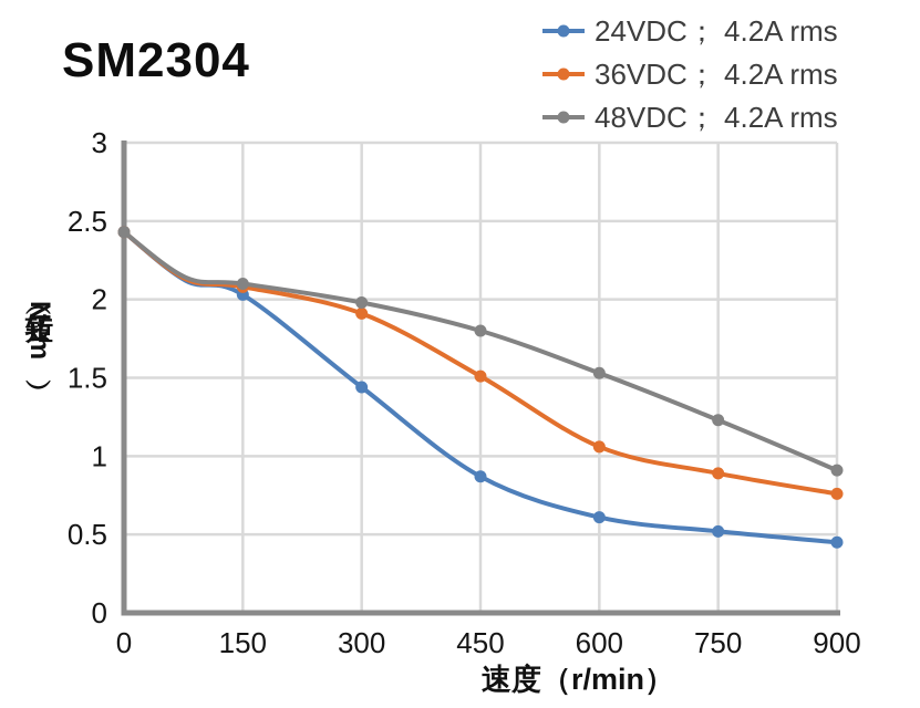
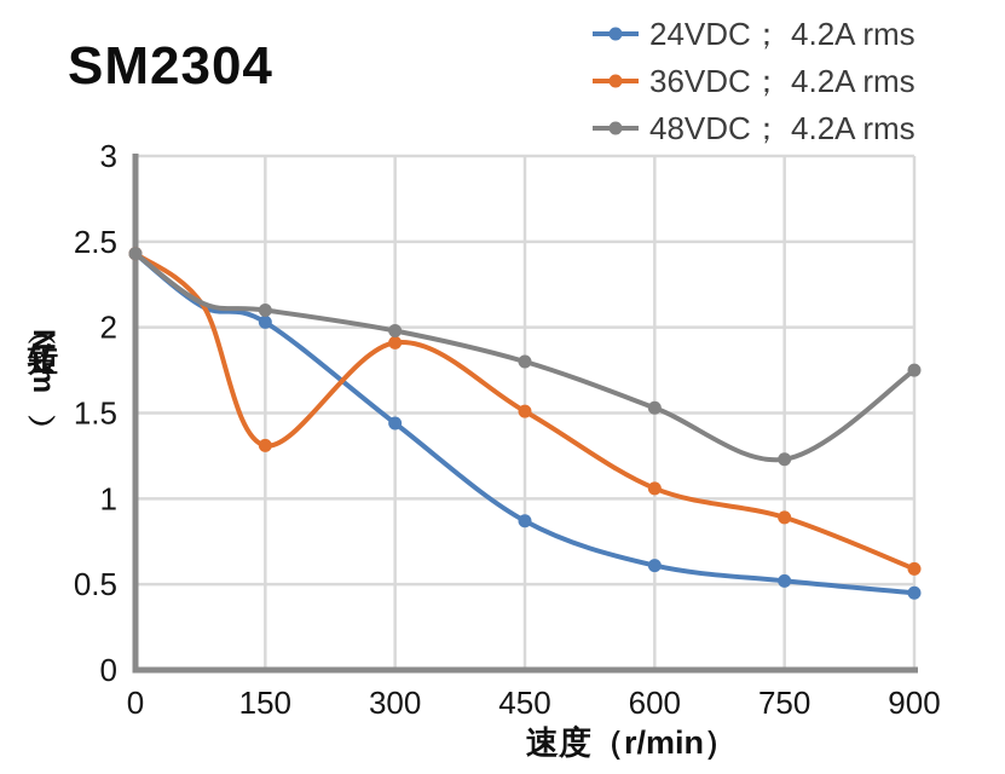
36VDC； 4.2A rms/150: 2.08 -> 1.31
36VDC； 4.2A rms/900: 0.76 -> 0.59
48VDC； 4.2A rms/900: 0.91 -> 1.75
